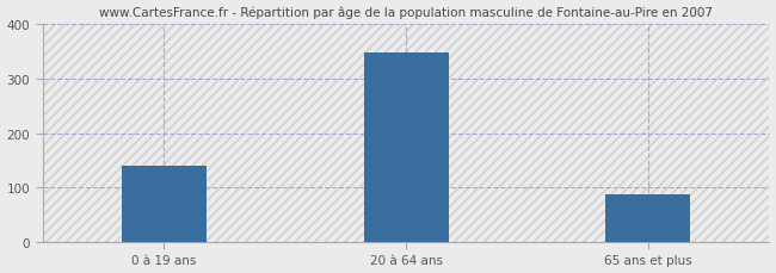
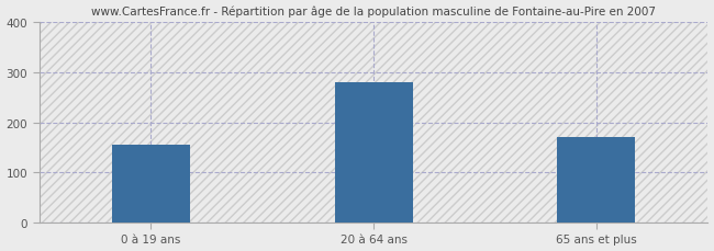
0 à 19 ans: 140 -> 155
20 à 64 ans: 347 -> 280
65 ans et plus: 88 -> 170
